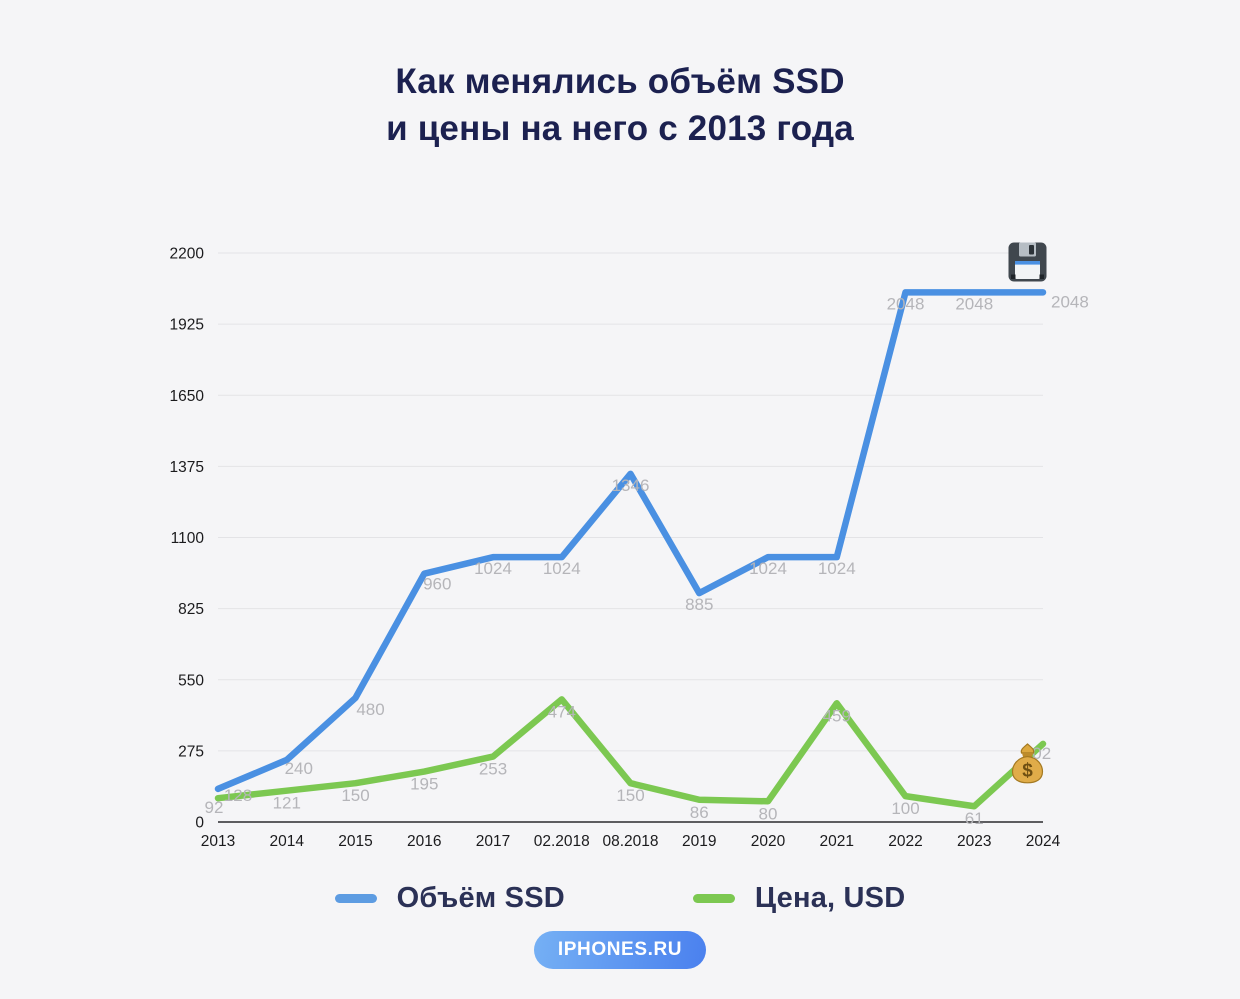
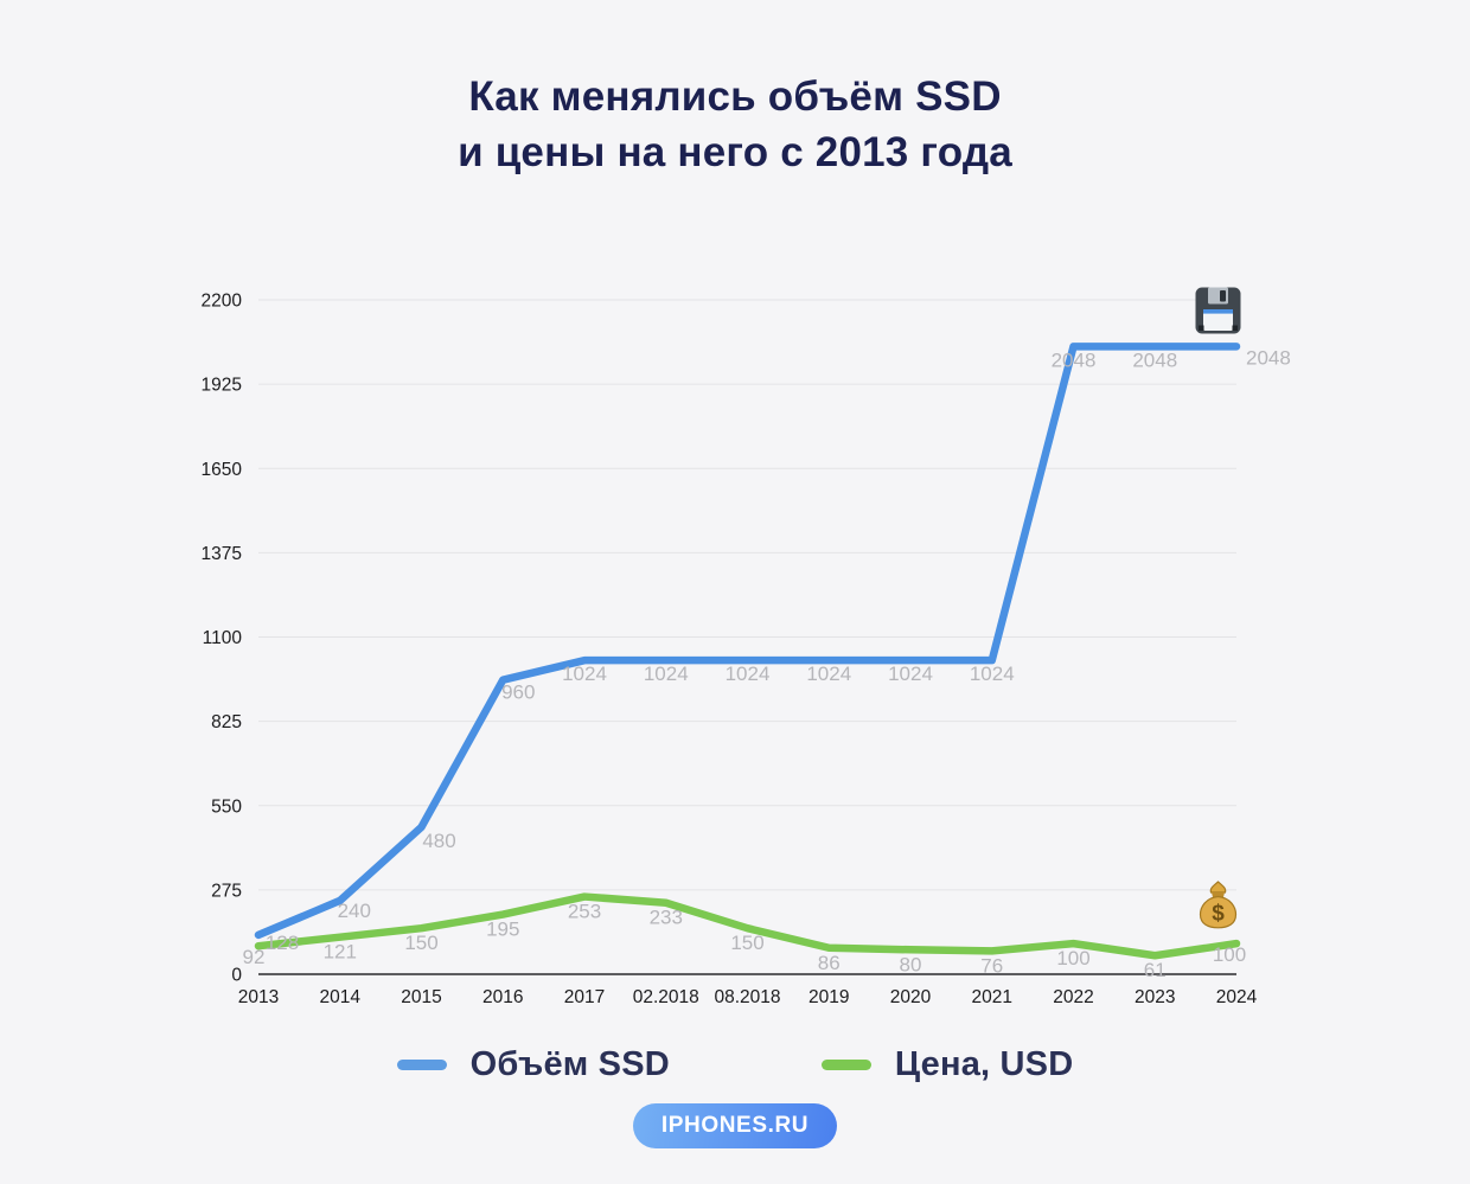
Цена, USD/02.2018: 474 -> 233
Объём SSD/08.2018: 1346 -> 1024
Объём SSD/2019: 885 -> 1024
Цена, USD/2021: 459 -> 76
Цена, USD/2024: 302 -> 100
